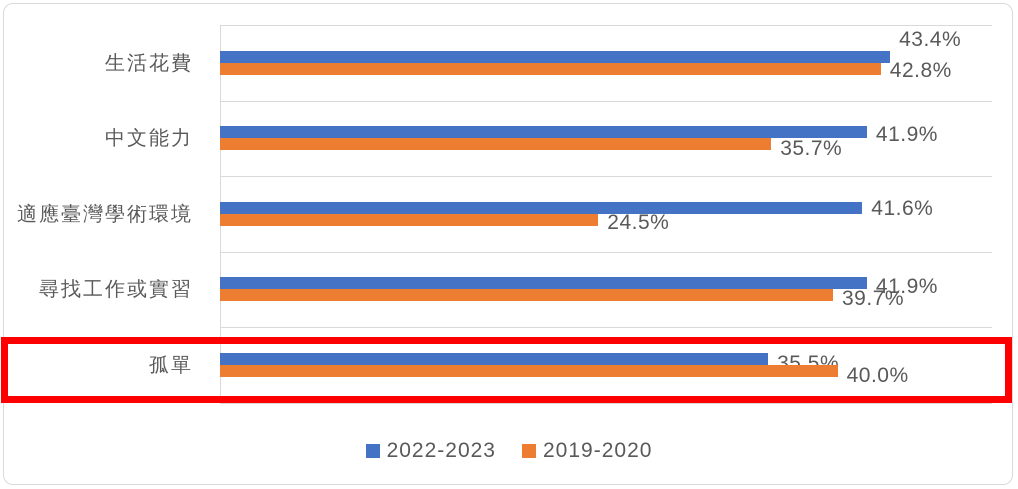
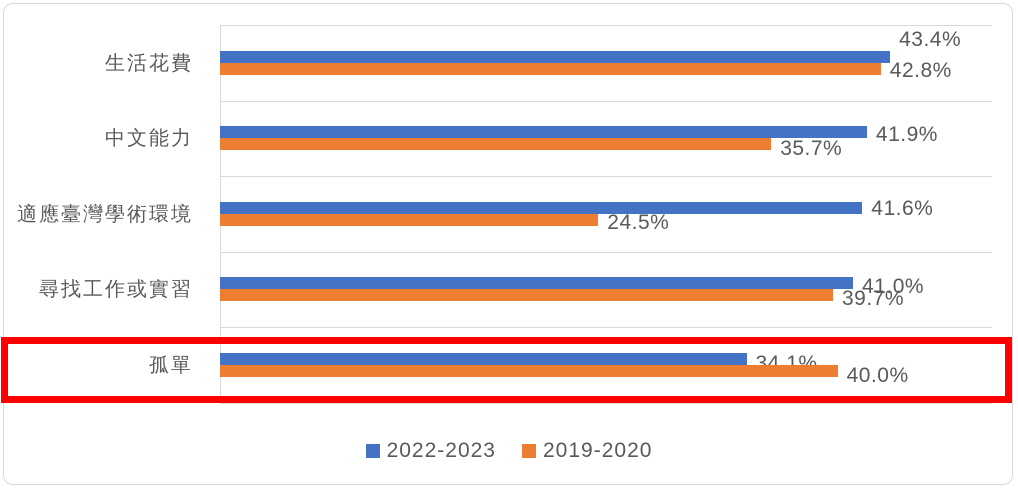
2022-2023/尋找工作或實習: 41.9% -> 41.0%
2022-2023/孤單: 35.5% -> 34.1%
